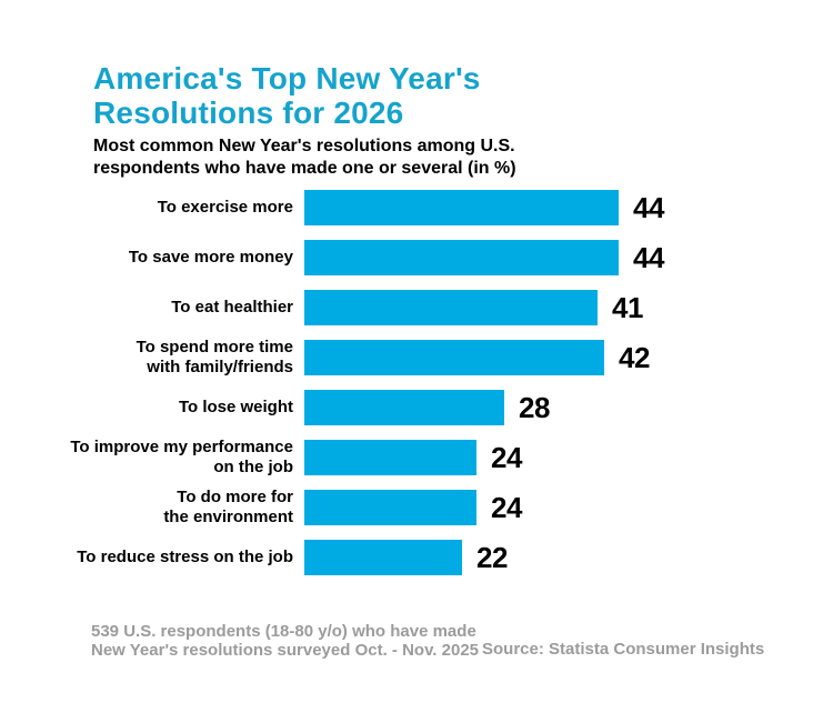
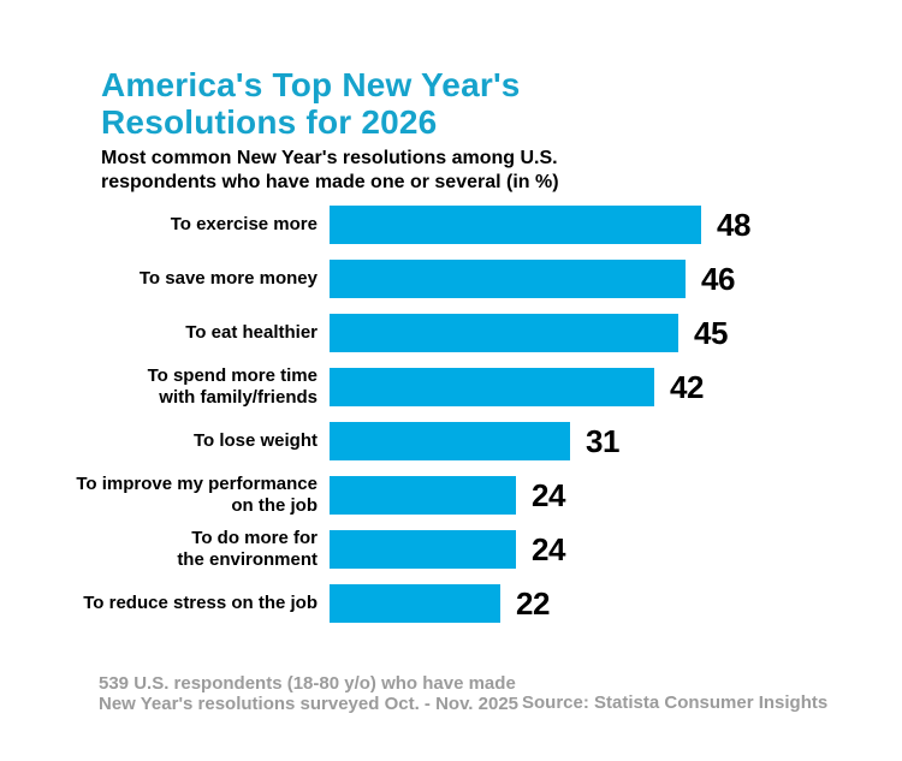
To exercise more: 44 -> 48
To save more money: 44 -> 46
To eat healthier: 41 -> 45
To lose weight: 28 -> 31
